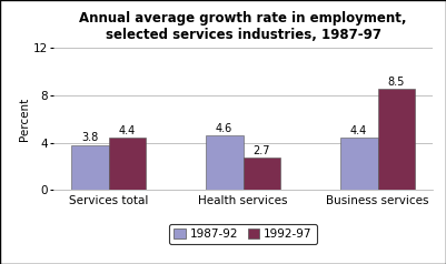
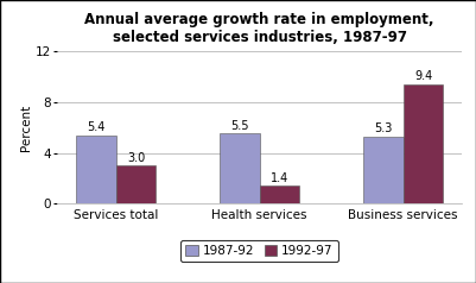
1987-92/Services total: 3.8 -> 5.4
1992-97/Services total: 4.4 -> 3.0
1987-92/Health services: 4.6 -> 5.5
1992-97/Health services: 2.7 -> 1.4
1987-92/Business services: 4.4 -> 5.3
1992-97/Business services: 8.5 -> 9.4
